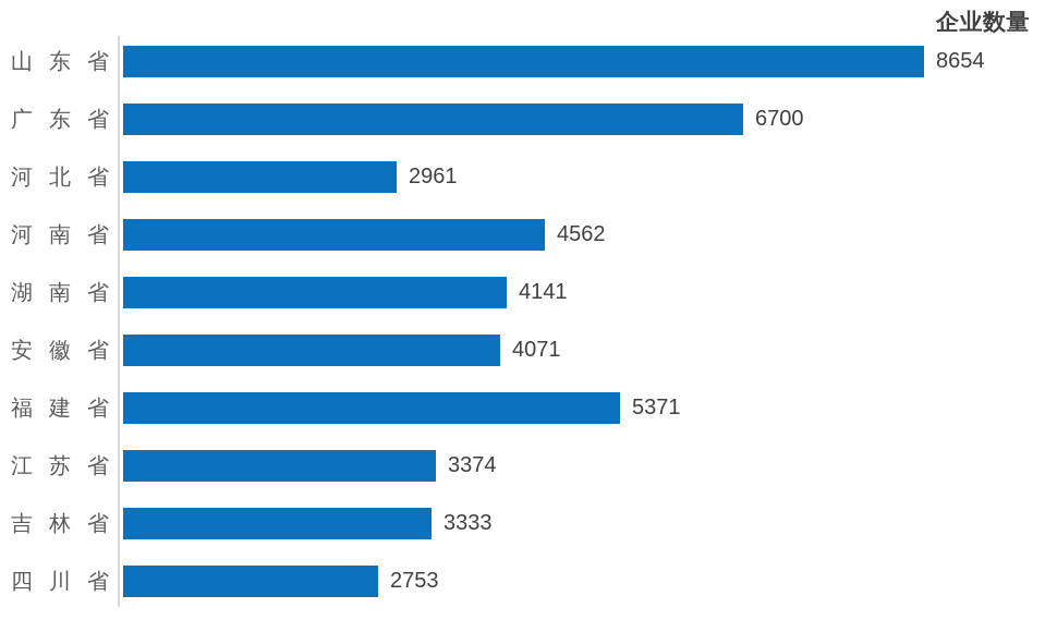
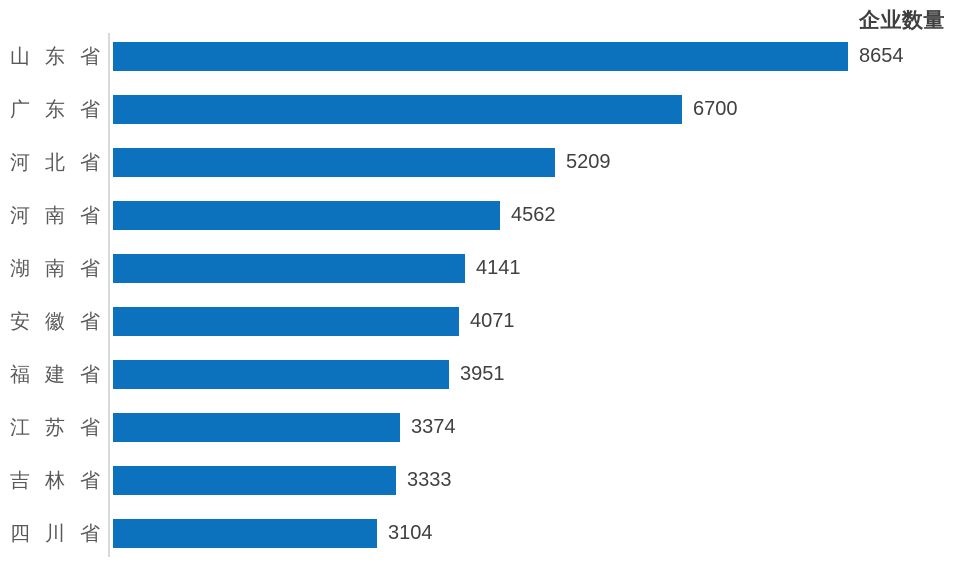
河北省: 2961 -> 5209
福建省: 5371 -> 3951
四川省: 2753 -> 3104
